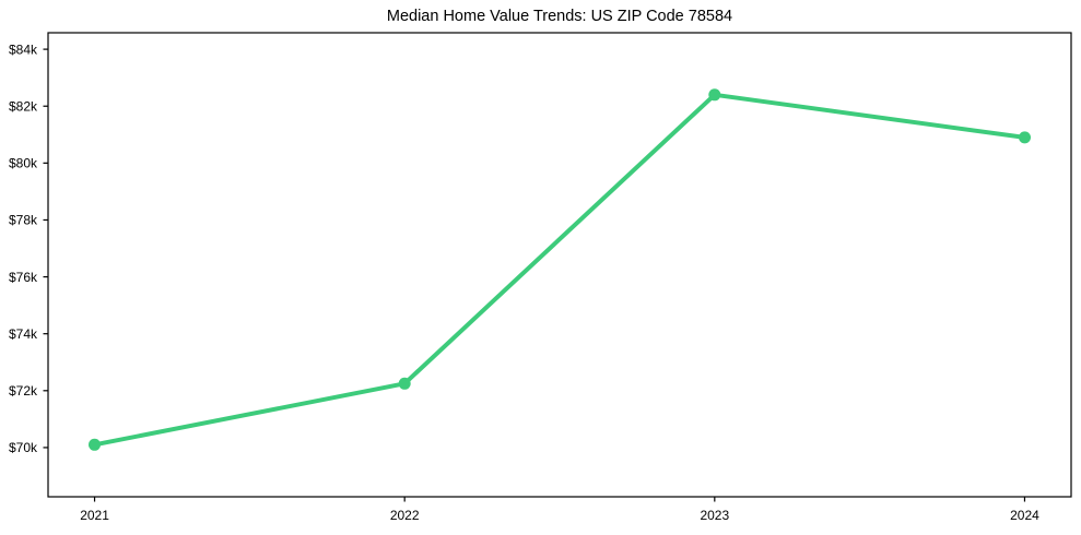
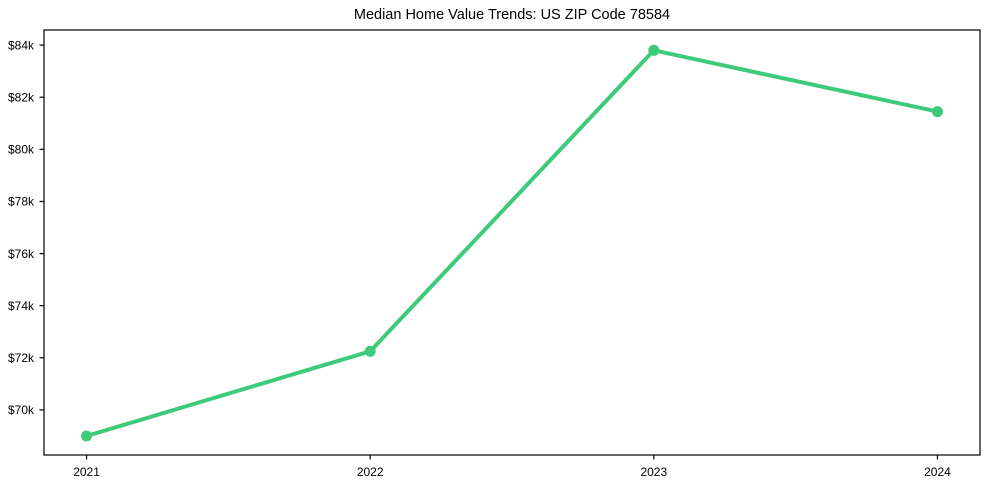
2021: $70.1k -> $69.0k
2023: $82.4k -> $83.8k
2024: $80.9k -> $81.4k
